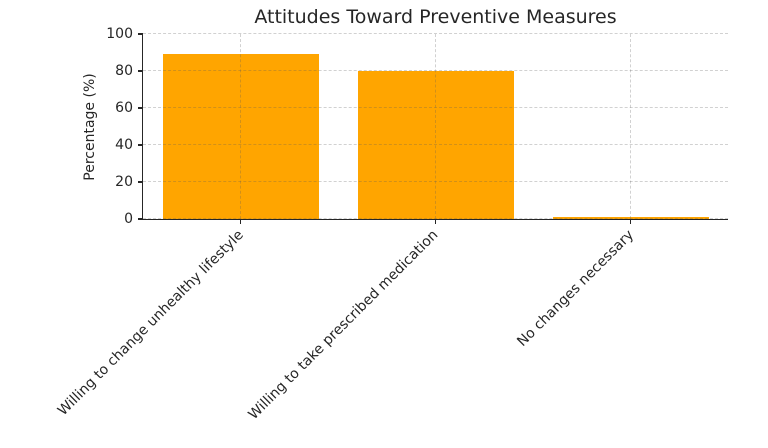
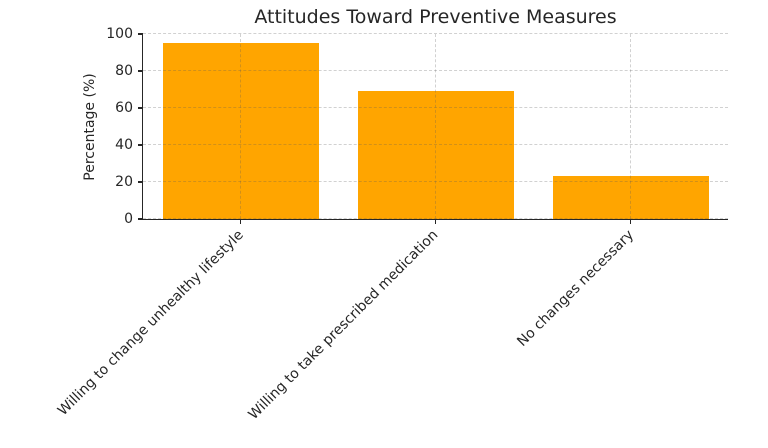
Willing to change unhealthy lifestyle: 89 -> 95
Willing to take prescribed medication: 80 -> 69
No changes necessary: 1 -> 23
